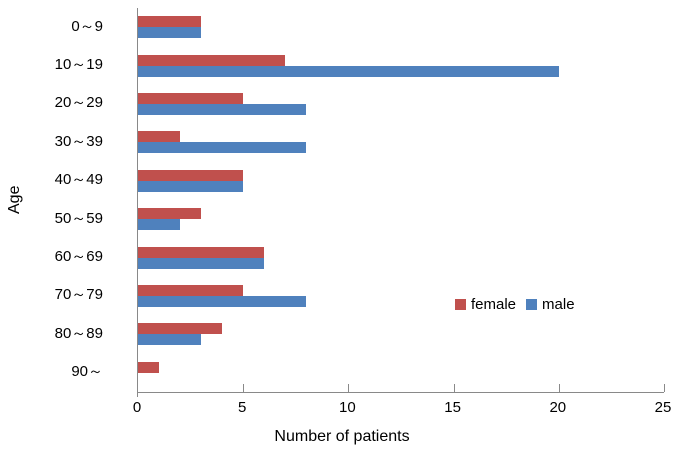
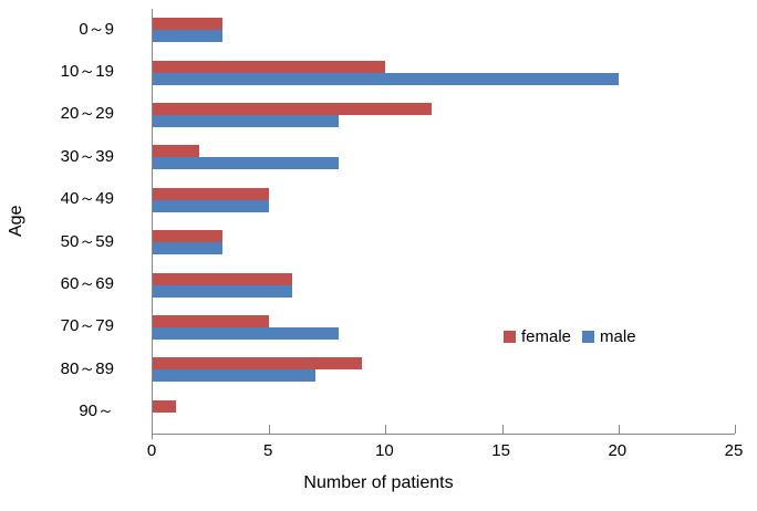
female/10～19: 7 -> 10
female/20～29: 5 -> 12
male/50～59: 2 -> 3
female/80～89: 4 -> 9
male/80～89: 3 -> 7
